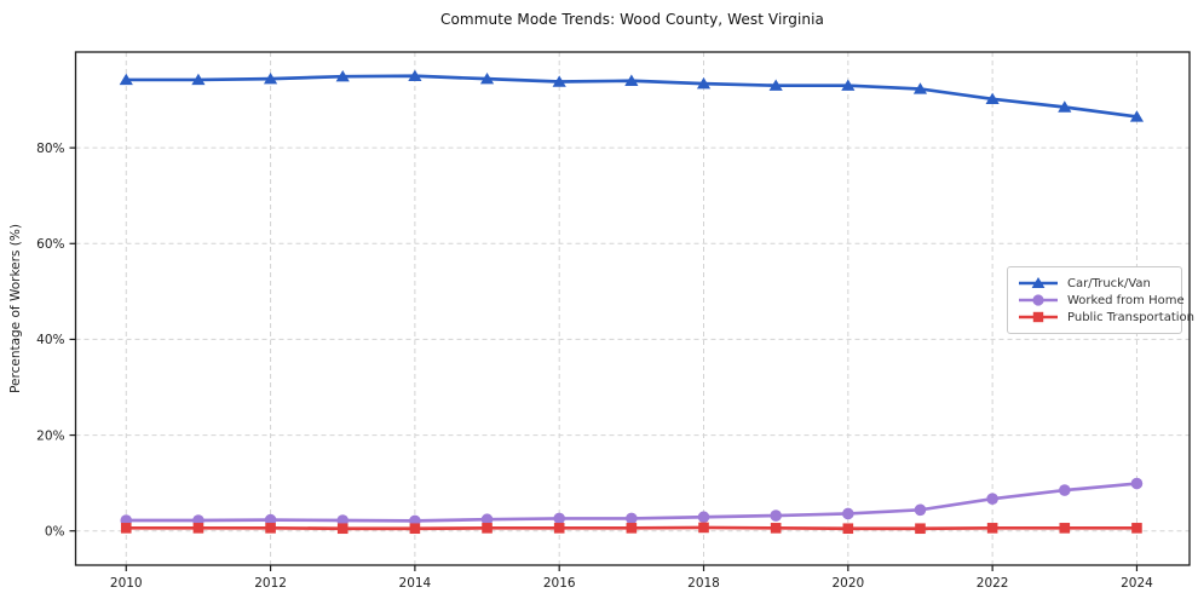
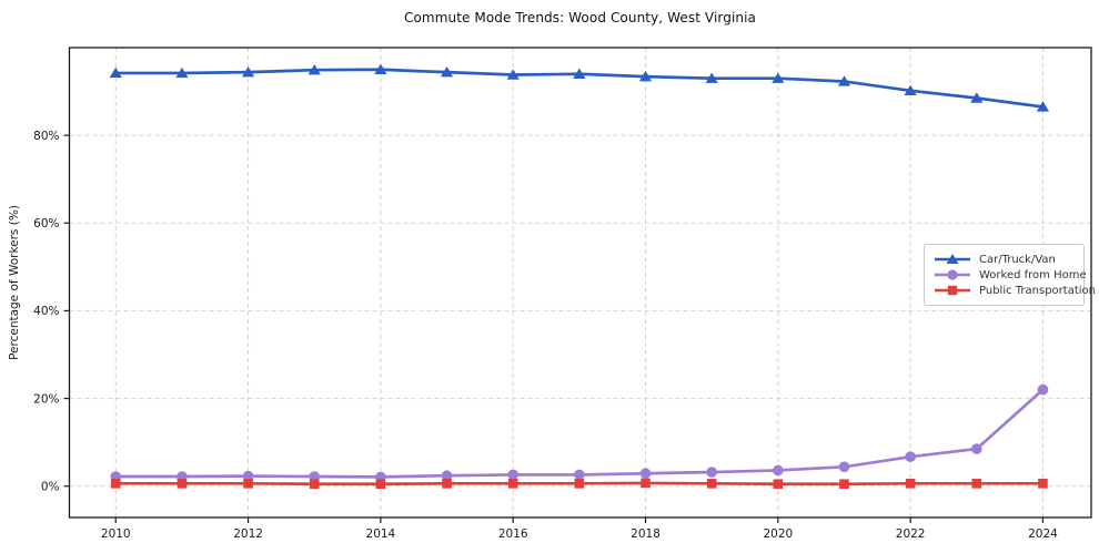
Worked from Home/2024: 10% -> 22%
